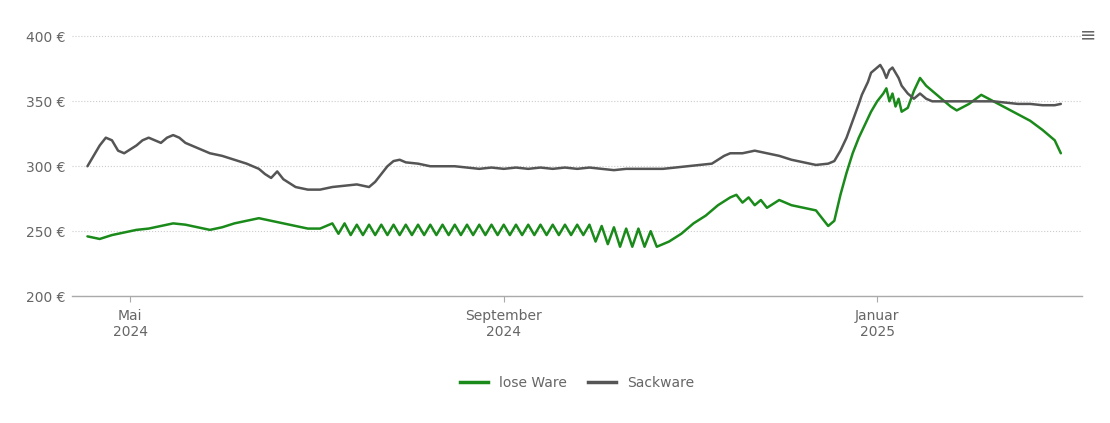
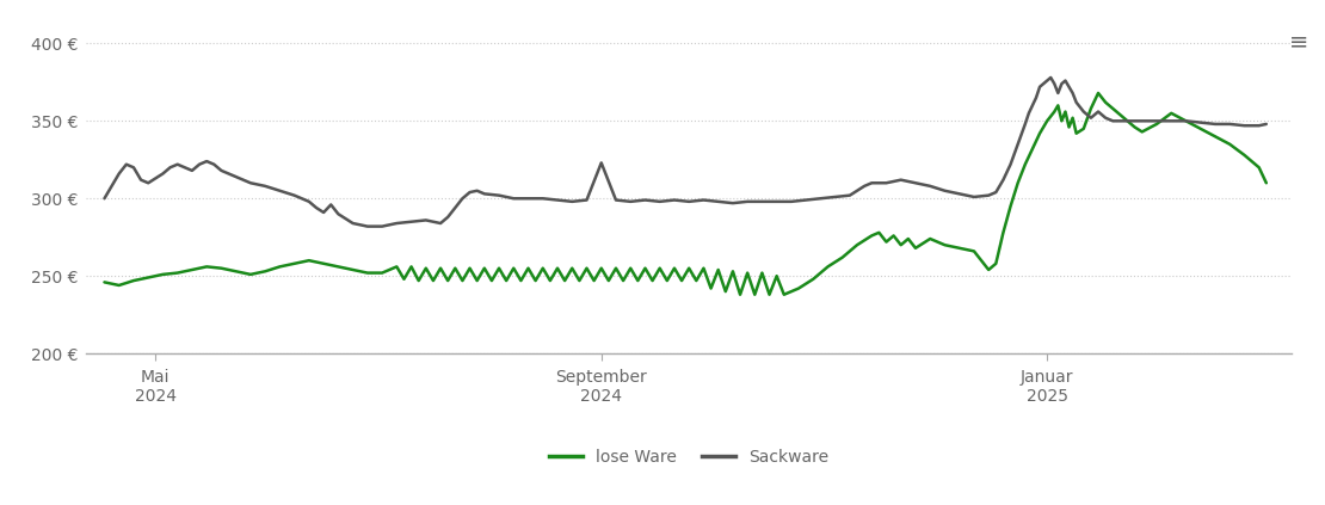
Sackware/September 2024: 298 € -> 323 €
